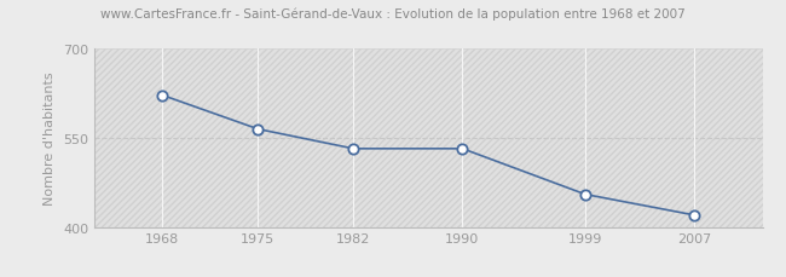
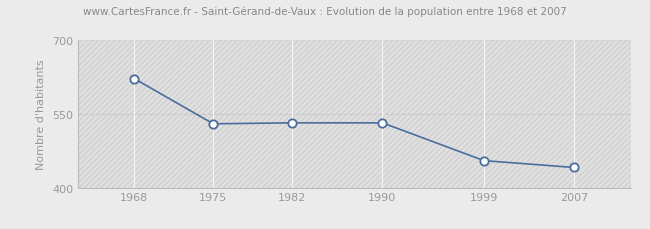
1975: 565 -> 530
2007: 420 -> 441
